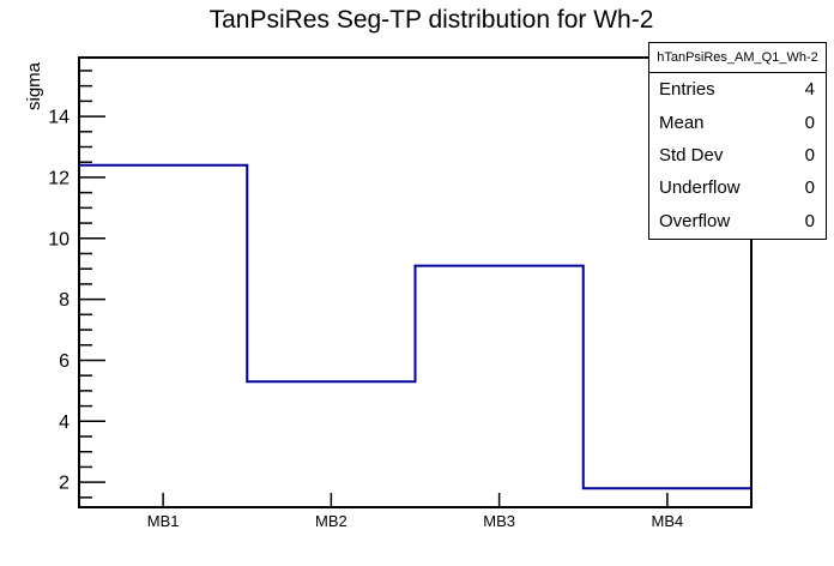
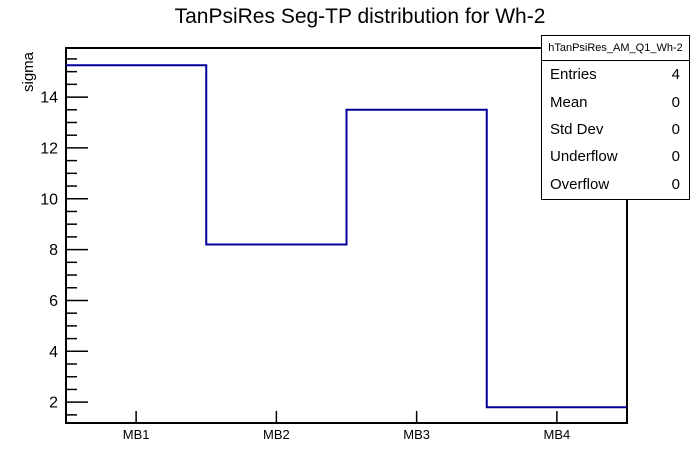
MB1: 12.4 -> 15.2
MB2: 5.3 -> 8.2
MB3: 9.1 -> 13.5
